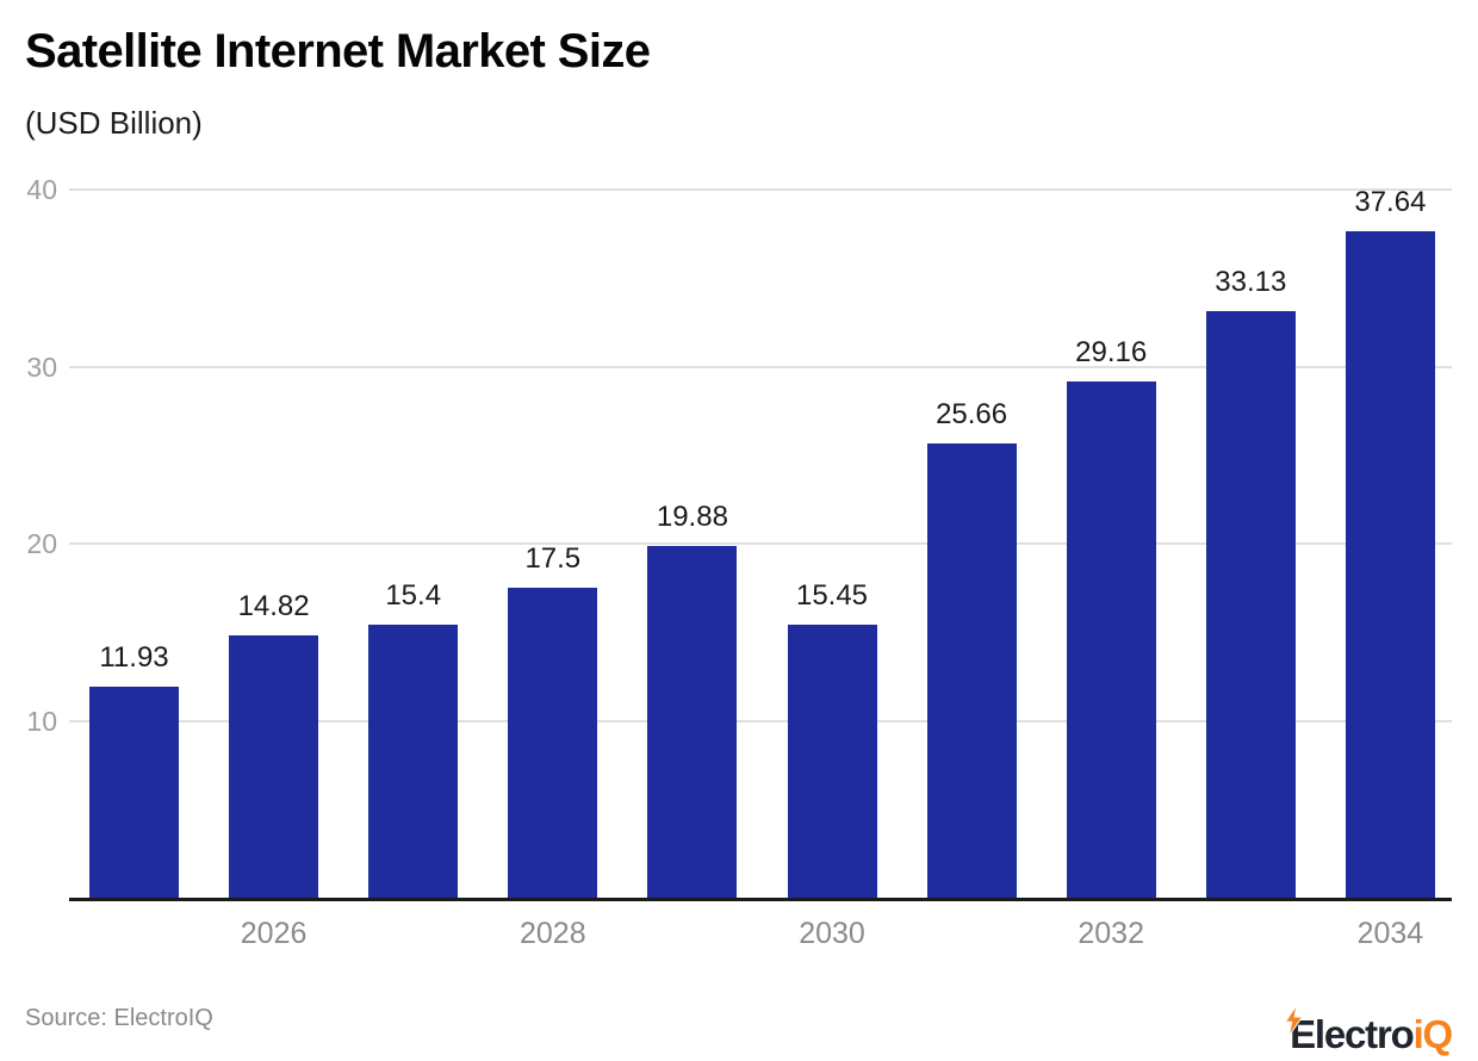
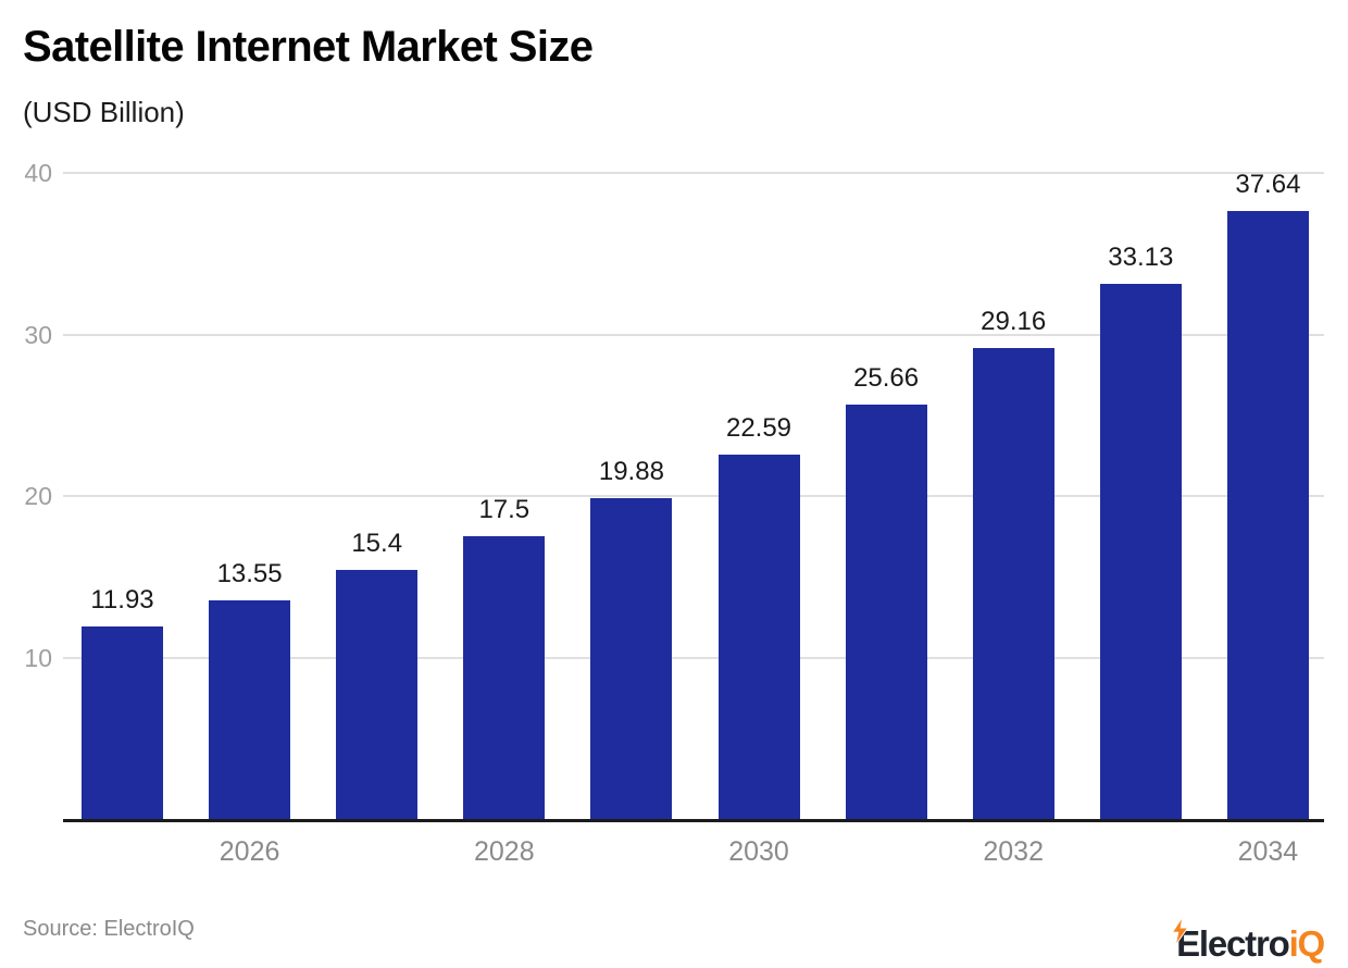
2026: 14.82 -> 13.55
2030: 15.45 -> 22.59
